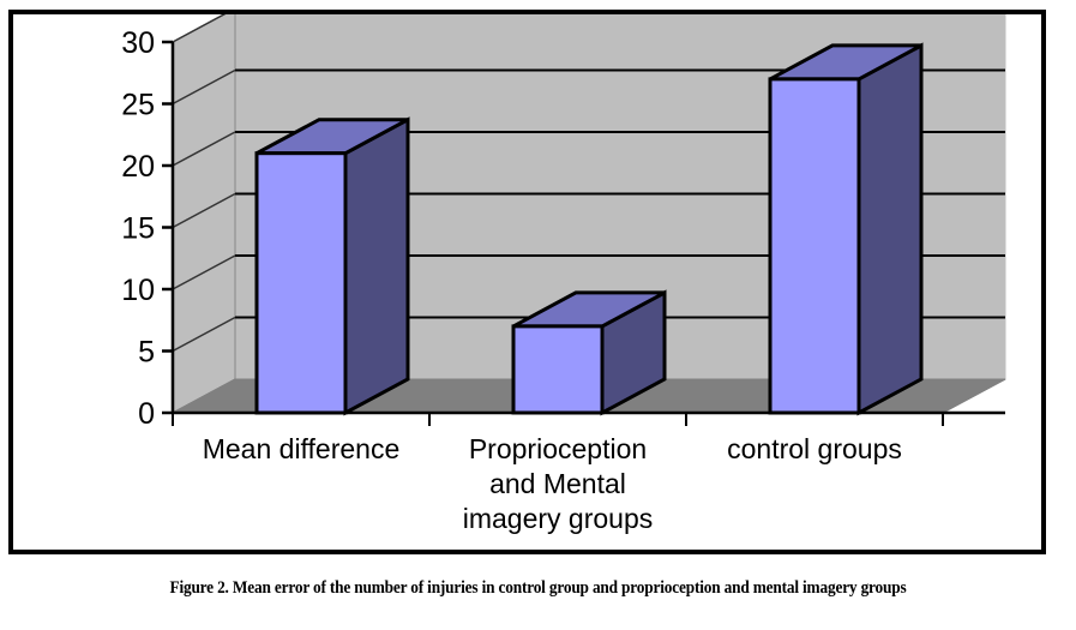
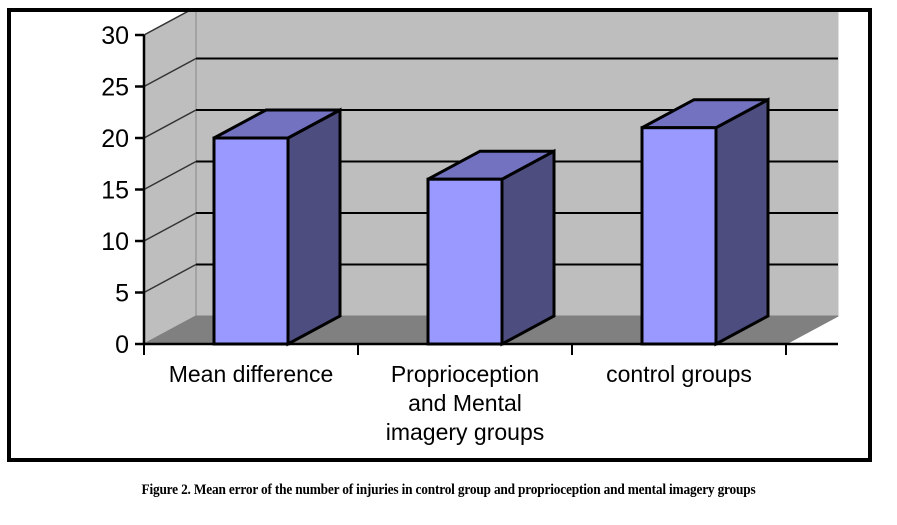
Mean difference: 21 -> 20
Proprioception and Mental imagery groups: 7 -> 16
control groups: 27 -> 21
